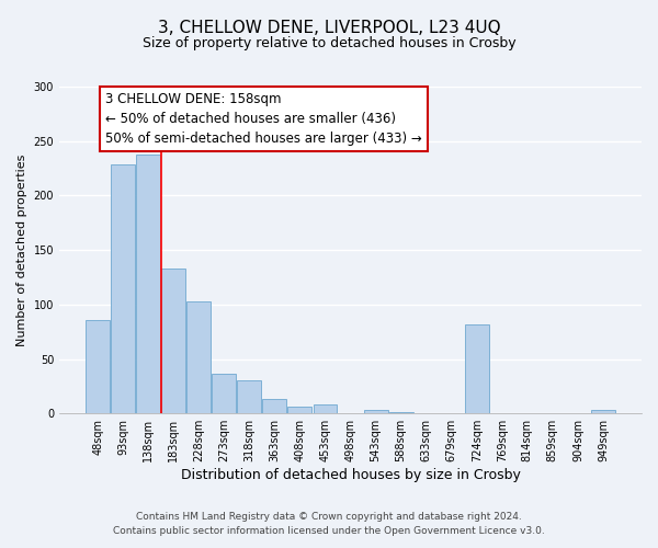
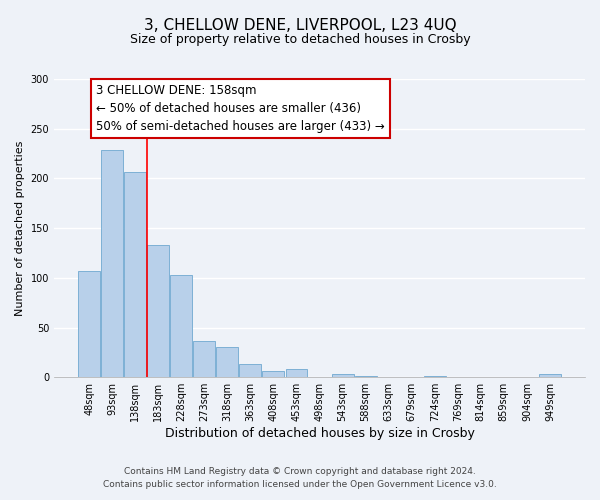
48sqm: 86 -> 107
138sqm: 238 -> 206
724sqm: 82 -> 1
